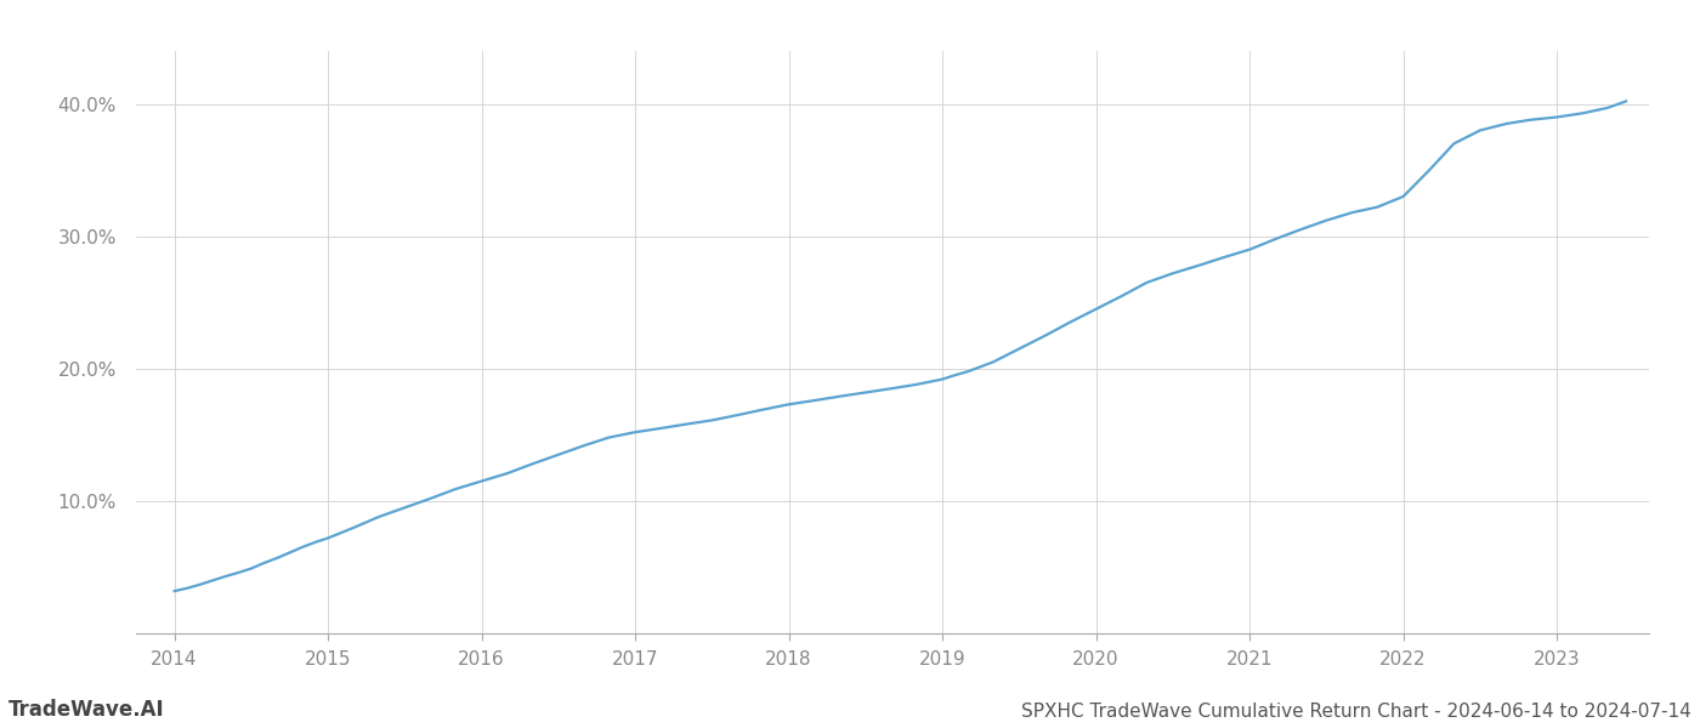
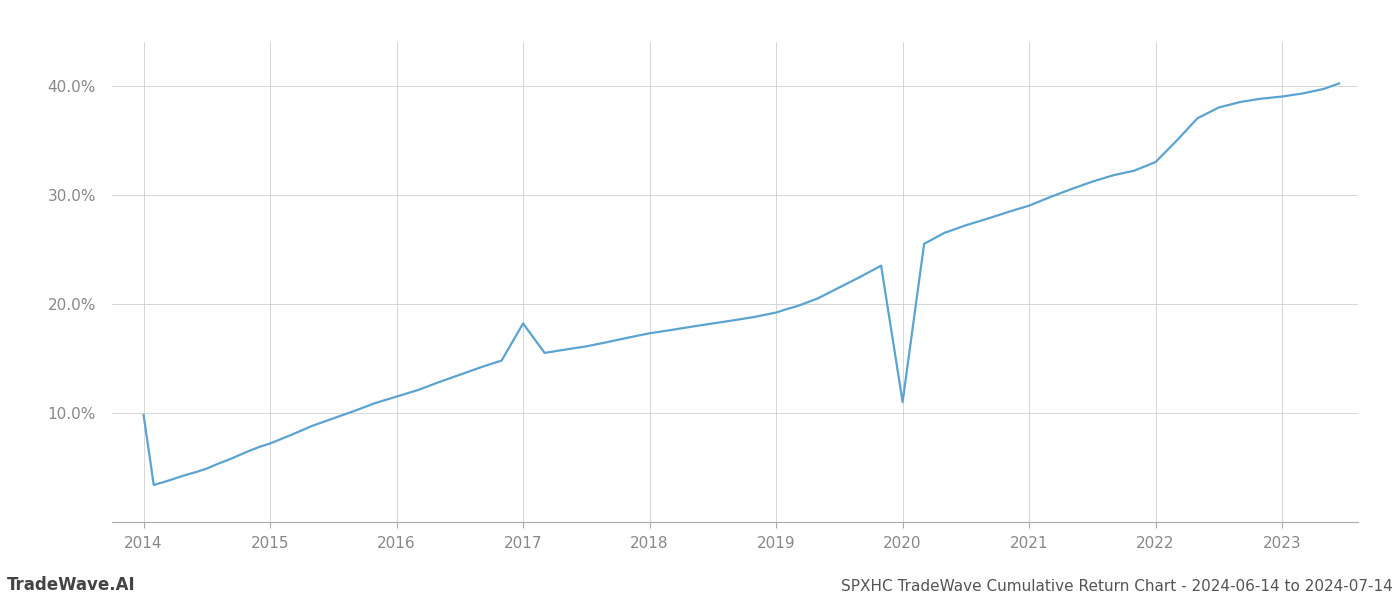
2014: 3.2% -> 9.8%
2017: 15.2% -> 18.2%
2020: 24.5% -> 11.0%
